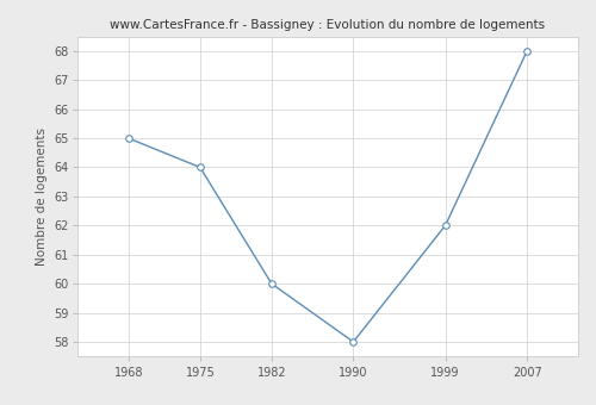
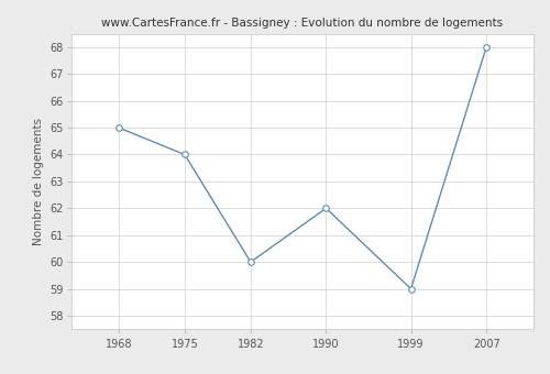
1990: 58 -> 62
1999: 62 -> 59
